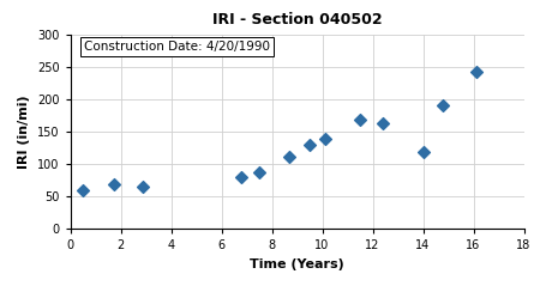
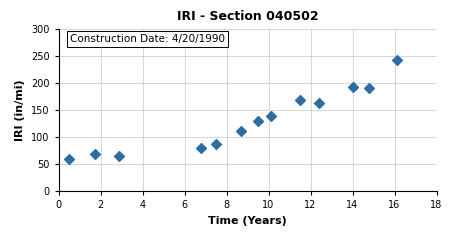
14: 118 -> 193
